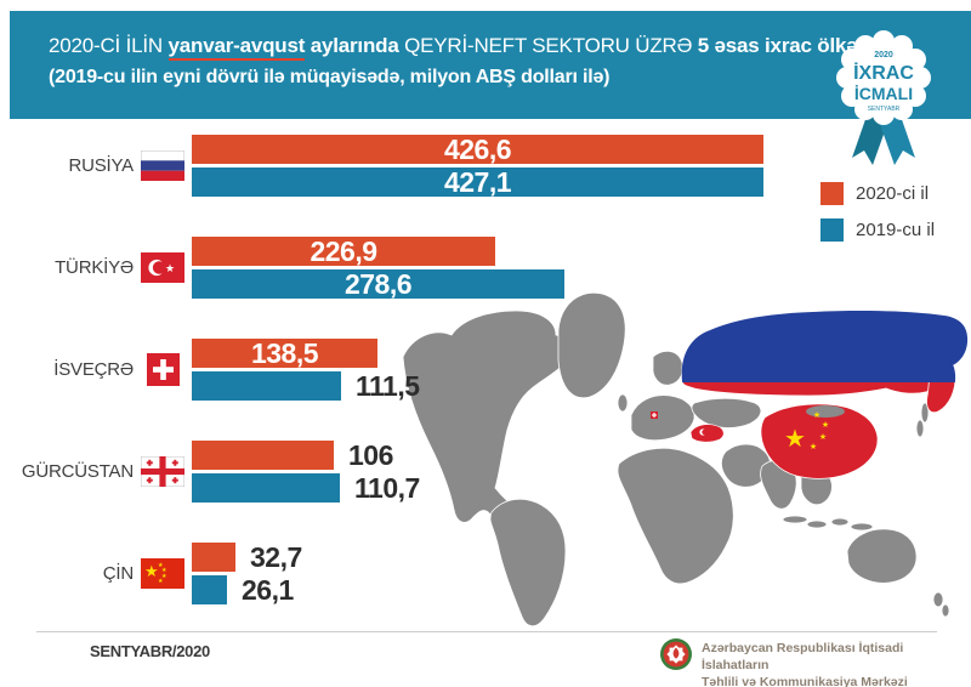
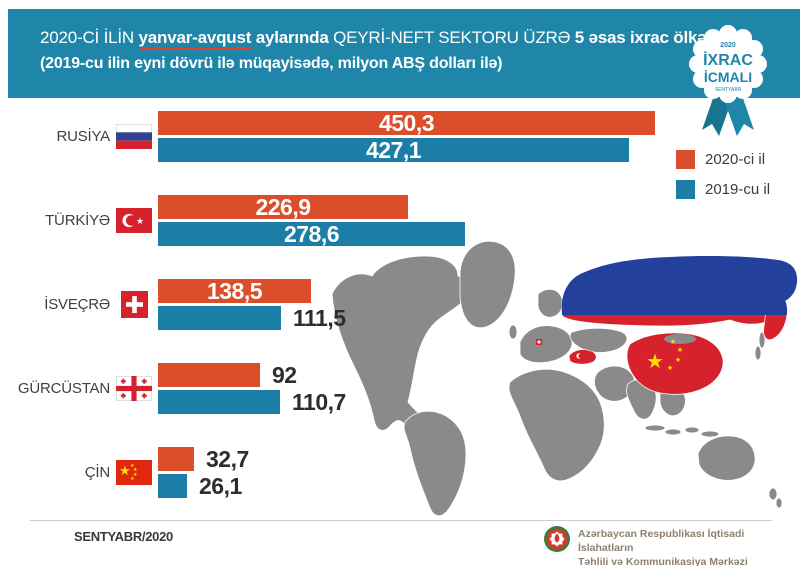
2020-ci il/RUSİYA: 426,6 -> 450,3
2020-ci il/GÜRCÜSTAN: 106 -> 92
